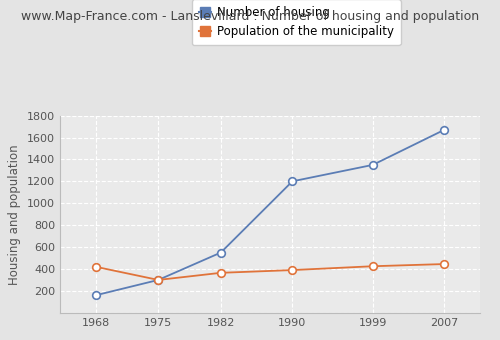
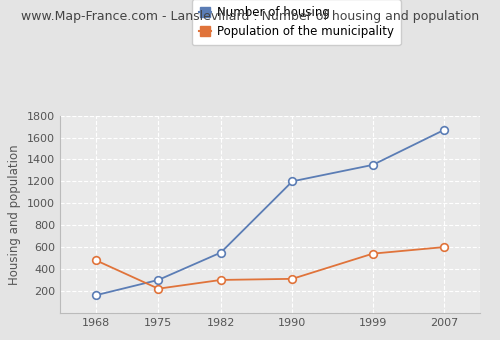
Population of the municipality/1968: 420 -> 480
Population of the municipality/1975: 300 -> 220
Population of the municipality/1982: 360 -> 300
Population of the municipality/1990: 390 -> 310
Population of the municipality/1999: 420 -> 540
Population of the municipality/2007: 440 -> 600
